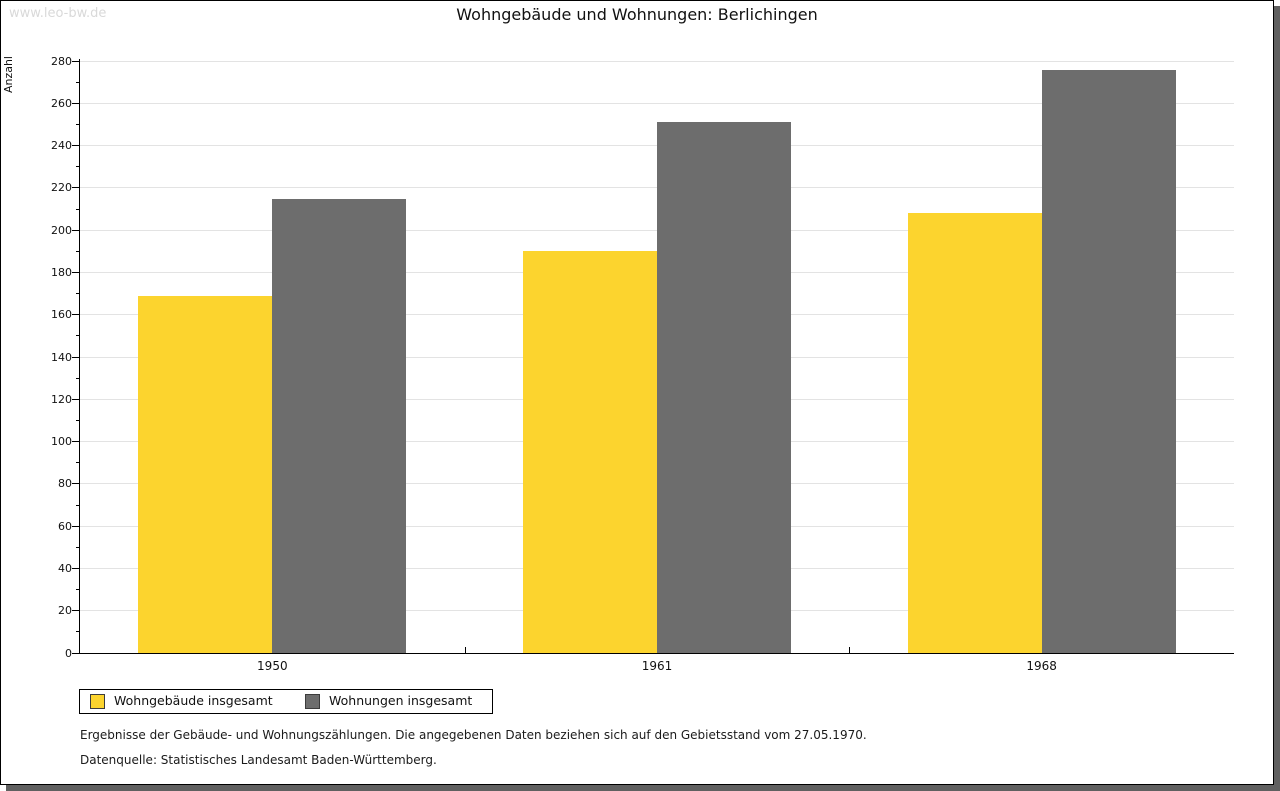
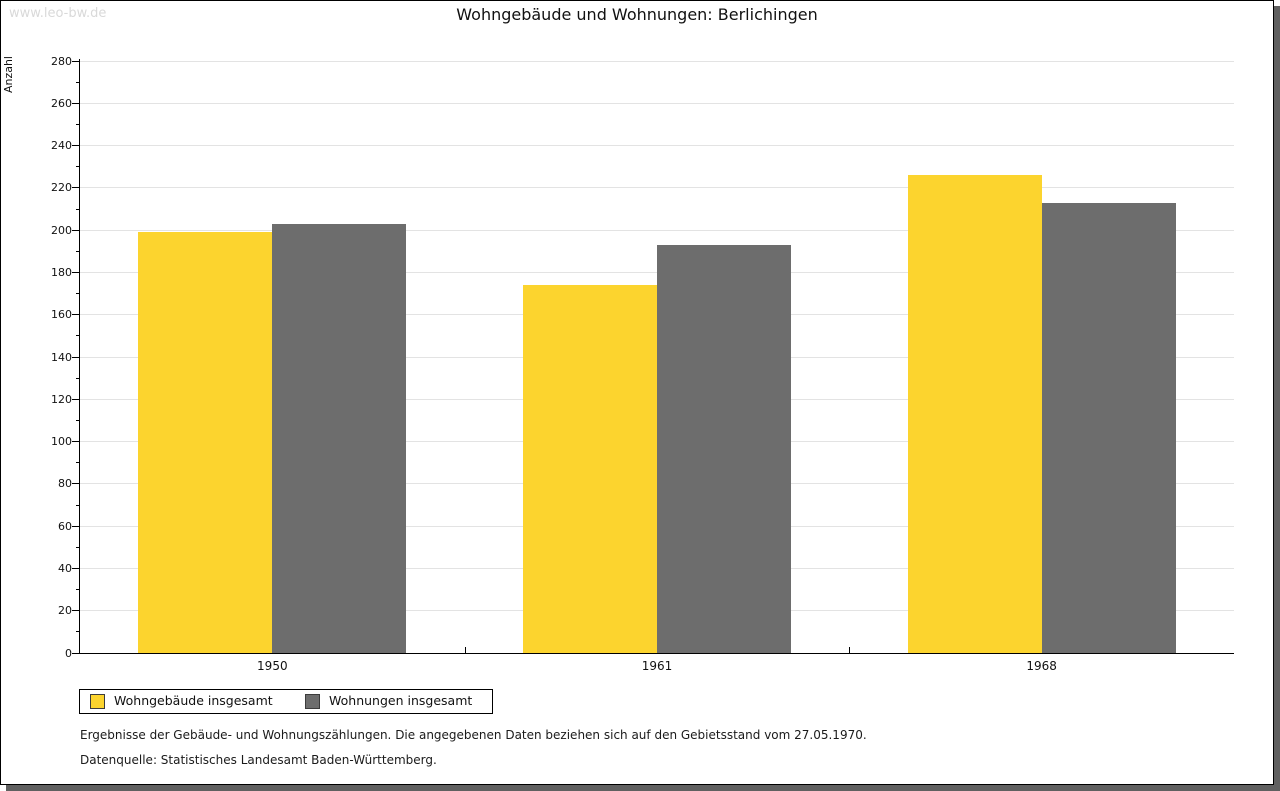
Wohngebäude insgesamt/1950: 169 -> 199
Wohnungen insgesamt/1950: 215 -> 203
Wohngebäude insgesamt/1961: 190 -> 174
Wohnungen insgesamt/1961: 251 -> 193
Wohngebäude insgesamt/1968: 208 -> 226
Wohnungen insgesamt/1968: 276 -> 213
